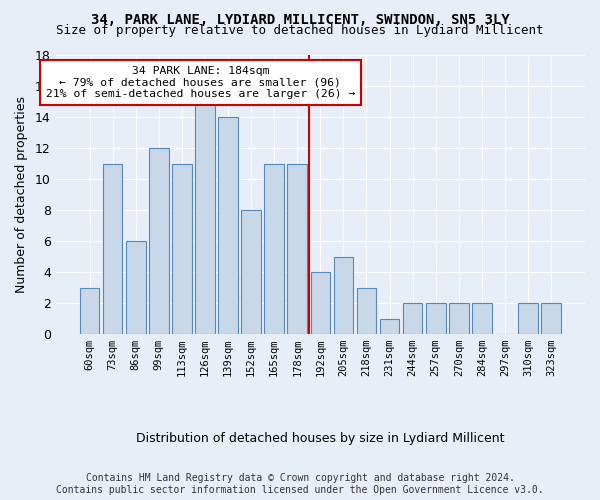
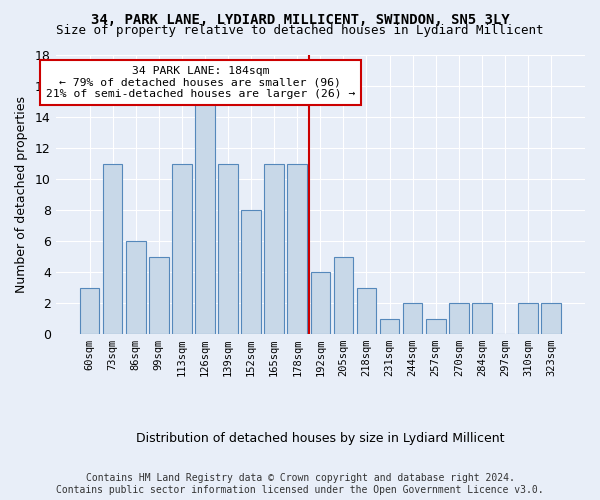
99sqm: 12 -> 5
139sqm: 14 -> 11
257sqm: 2 -> 1
